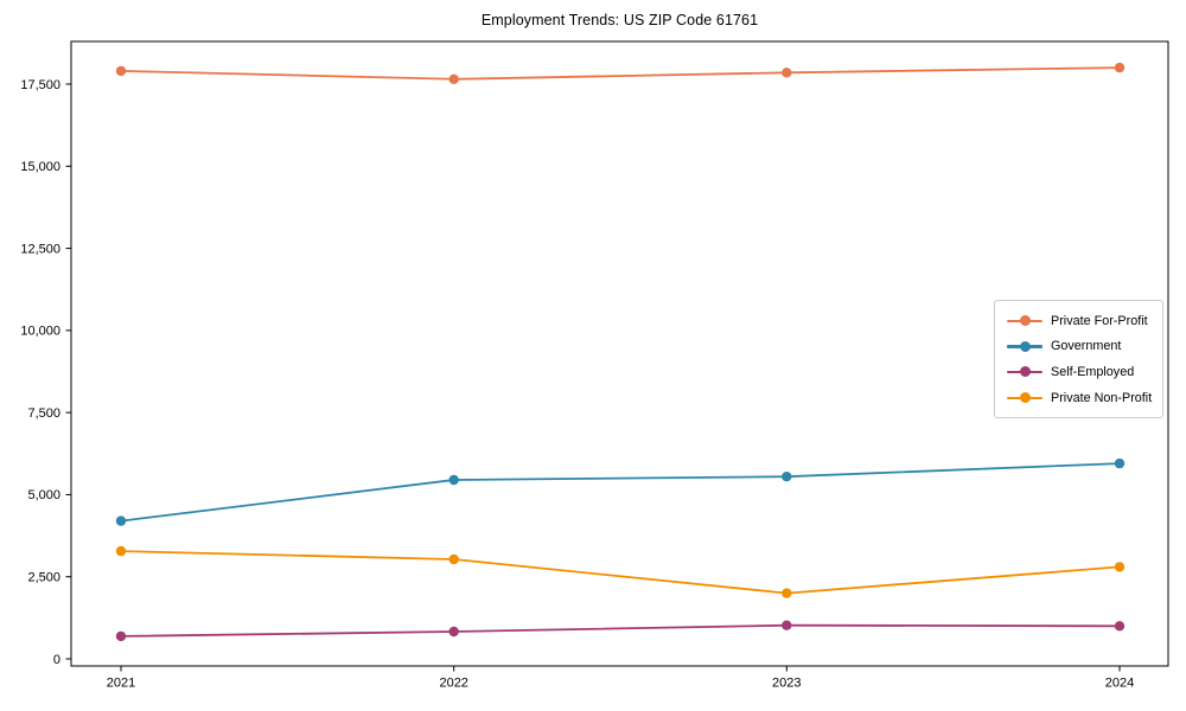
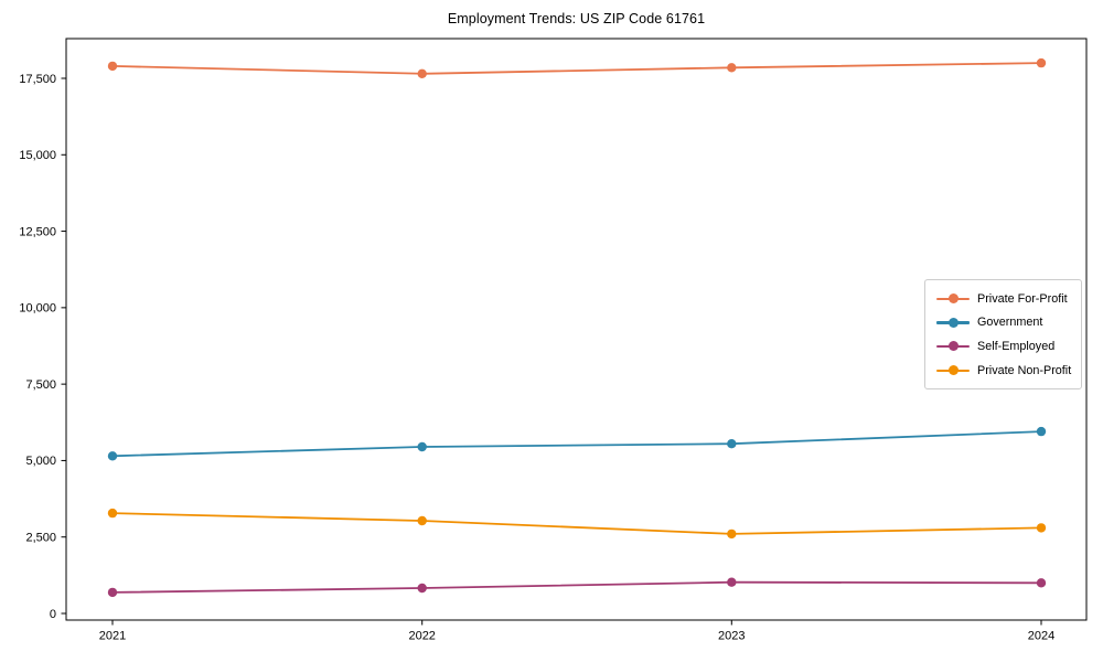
Government/2021: 4200 -> 5200
Private Non-Profit/2023: 2000 -> 2600
